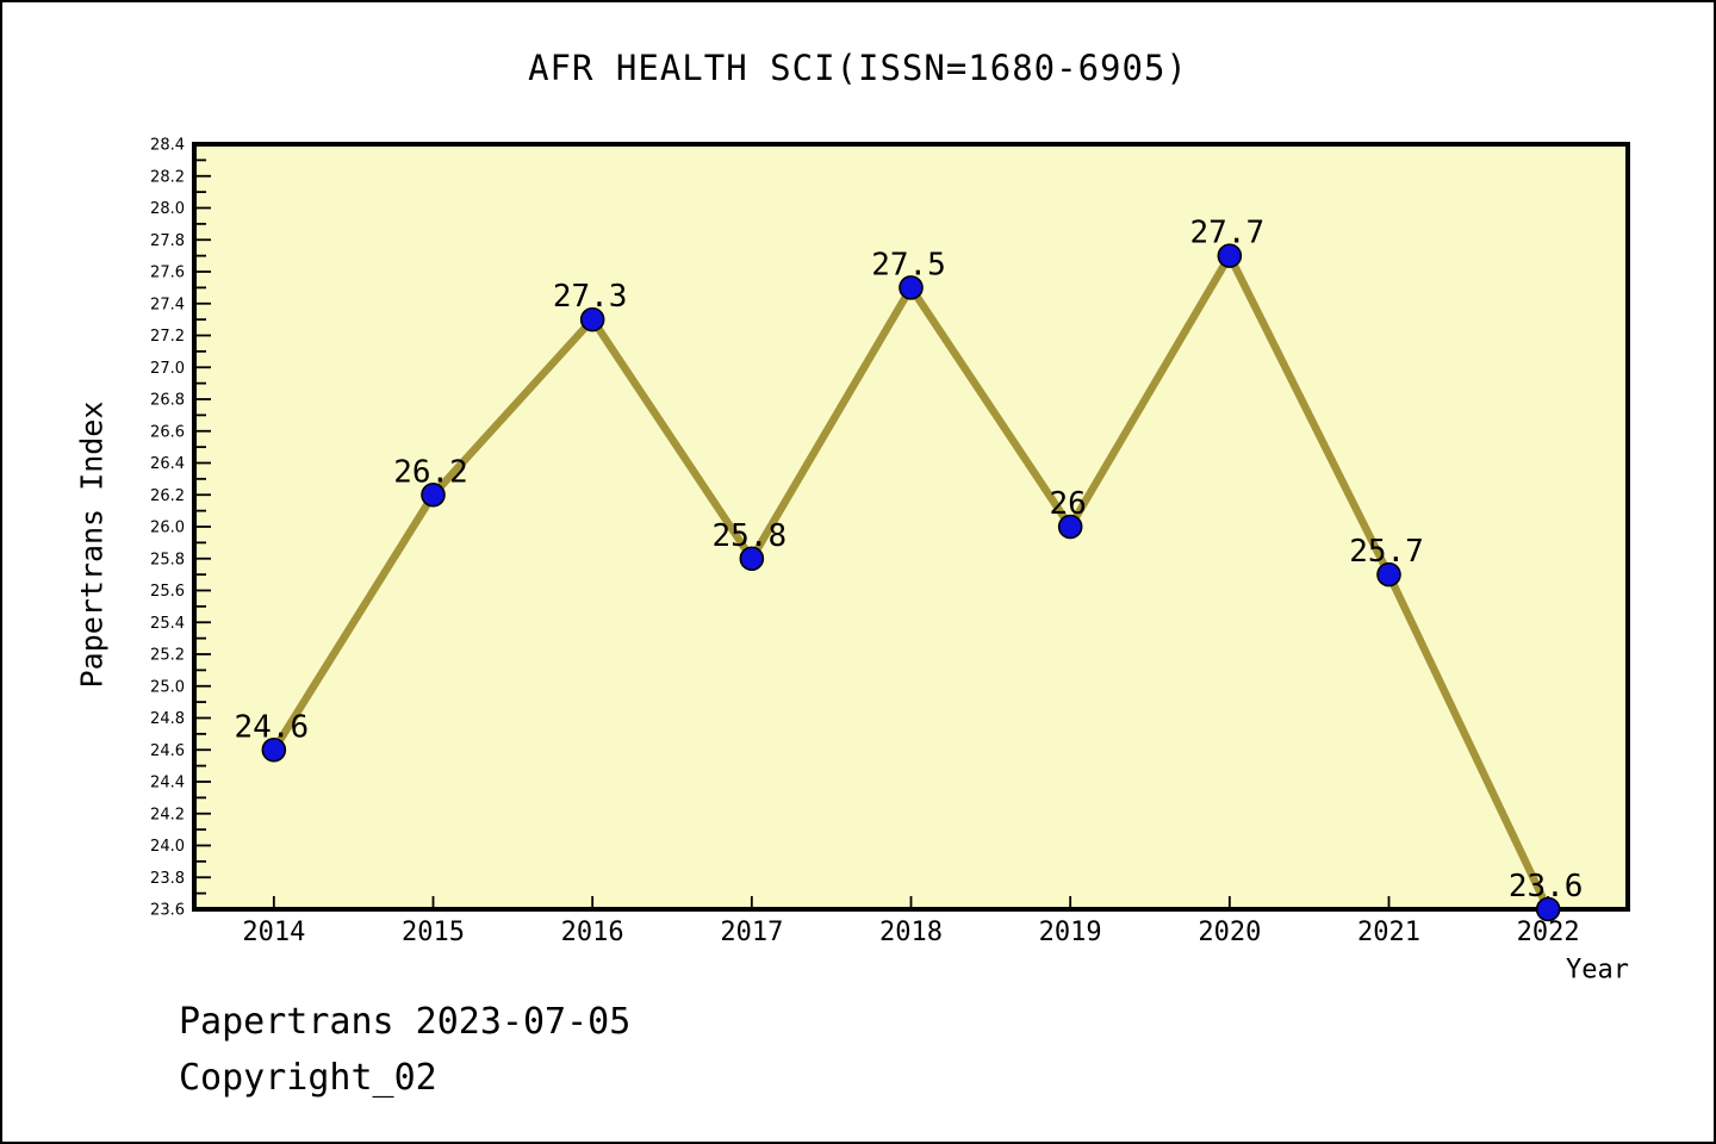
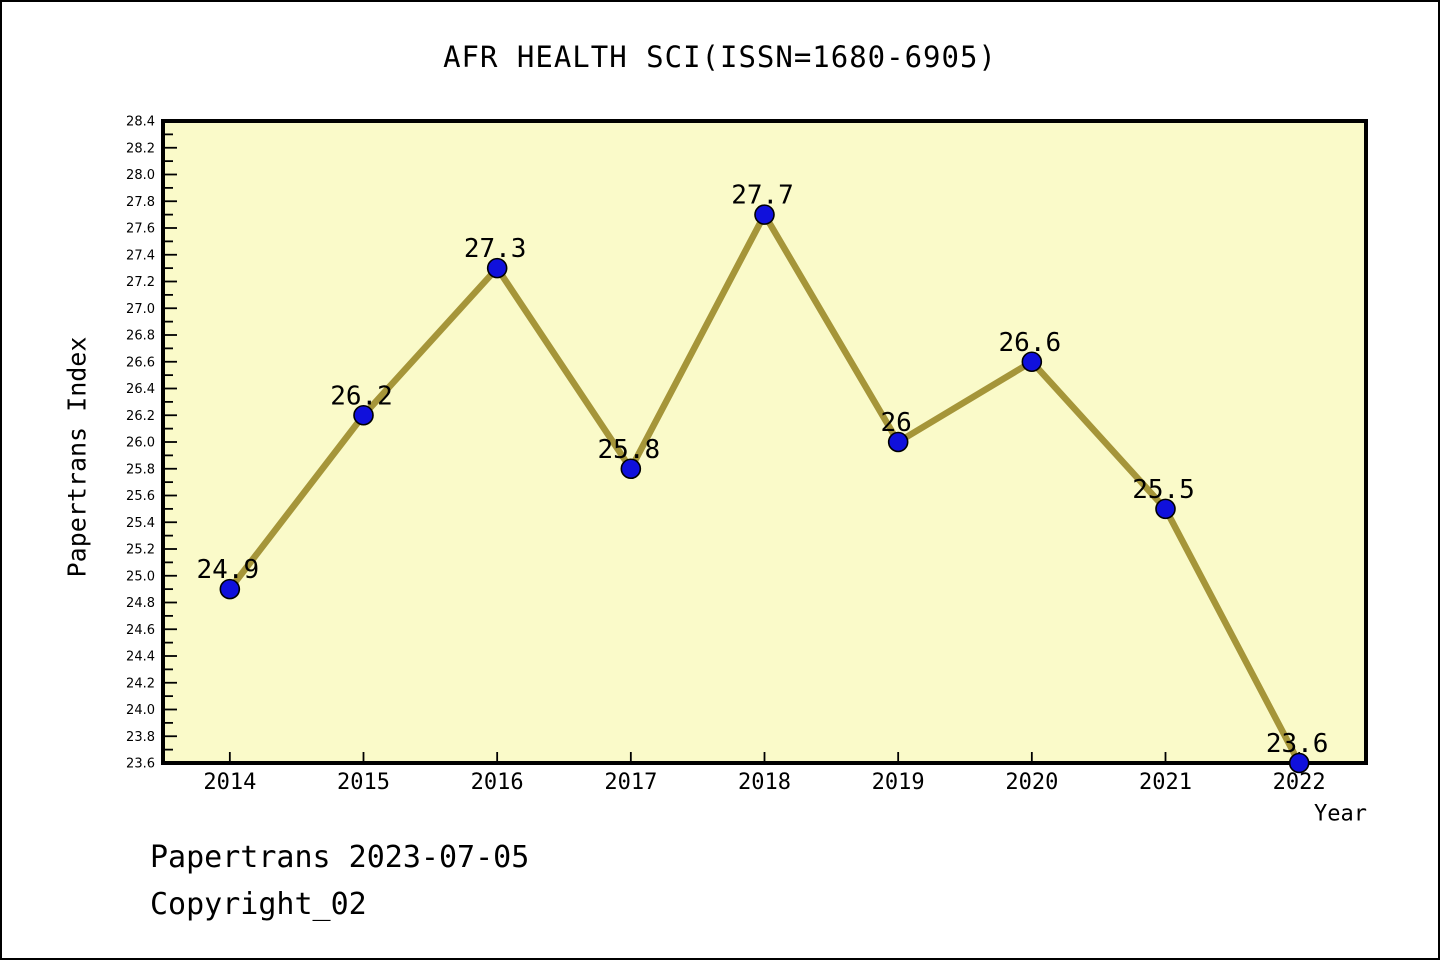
2014: 24.6 -> 24.9
2018: 27.5 -> 27.7
2020: 27.7 -> 26.6
2021: 25.7 -> 25.5
